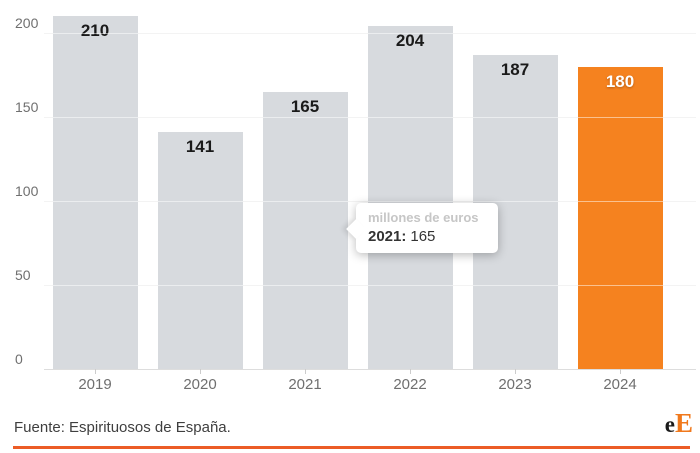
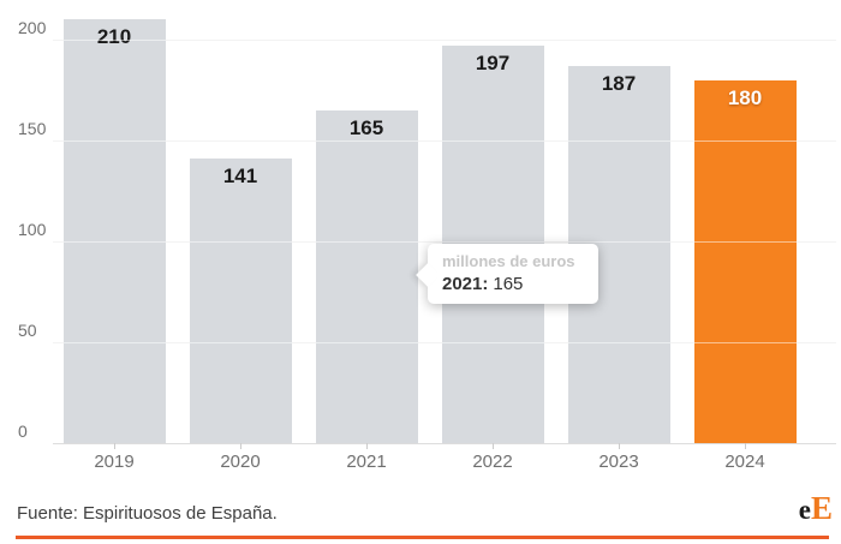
2022: 204 -> 197
